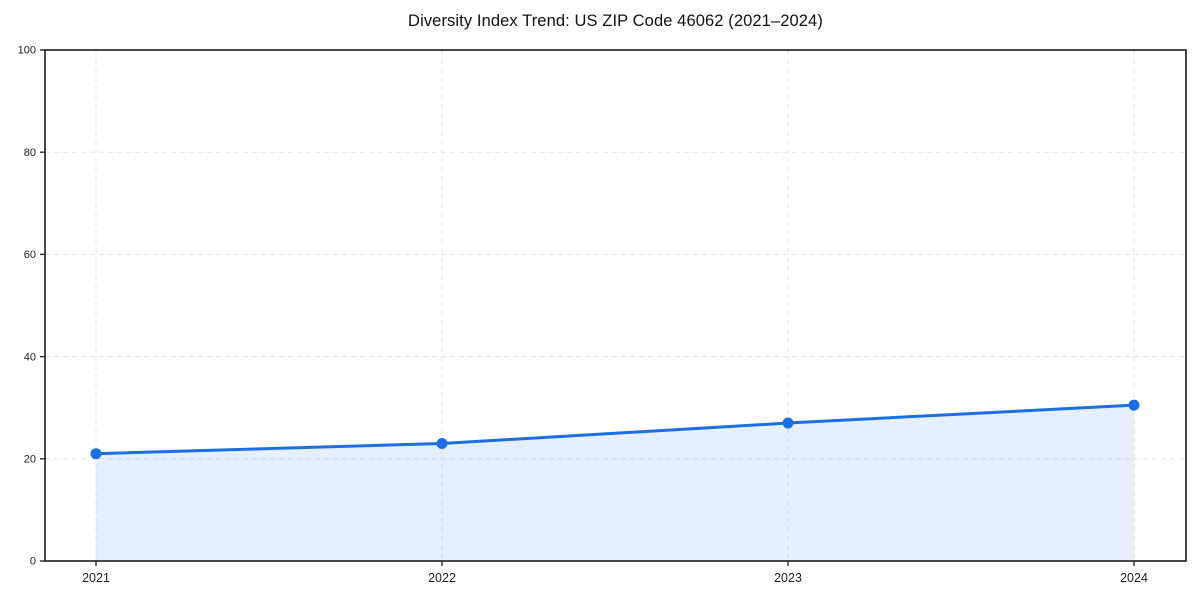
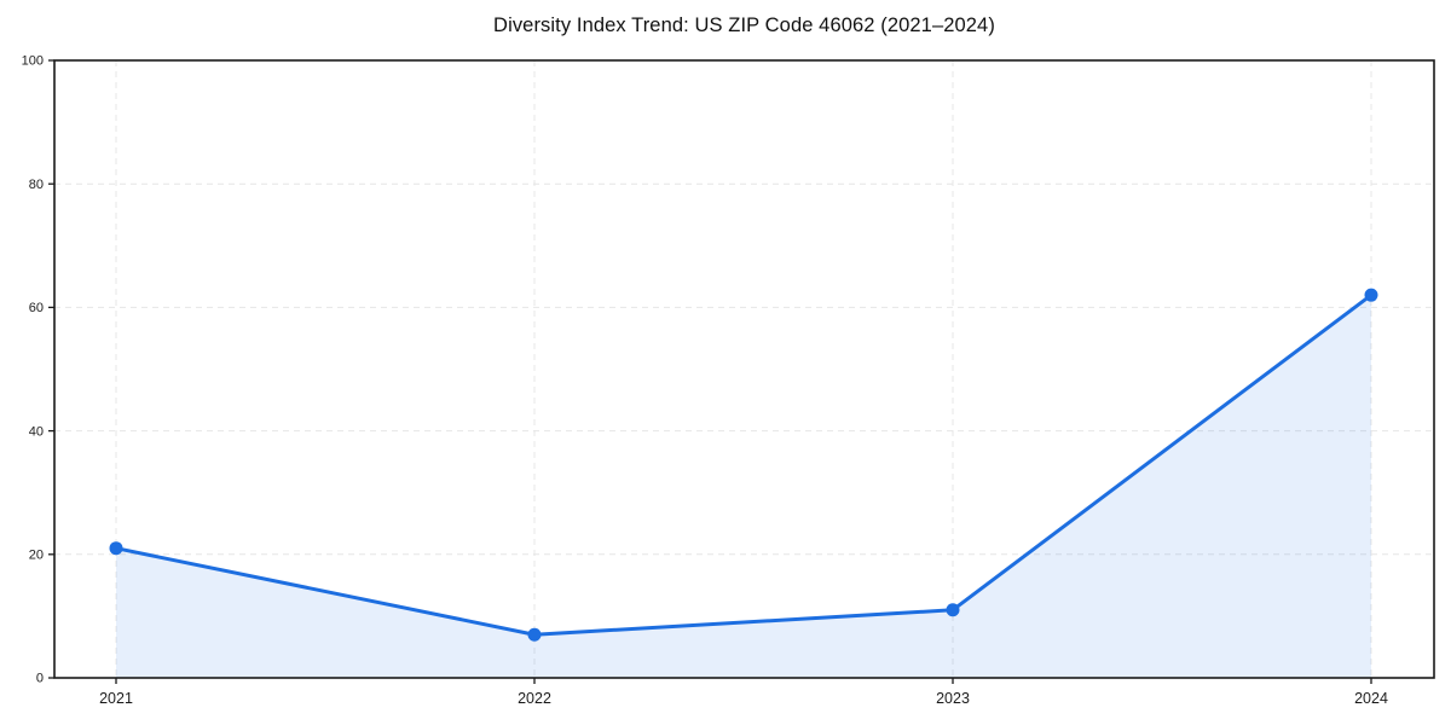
2022: 23 -> 7
2023: 27 -> 11
2024: 30 -> 62
